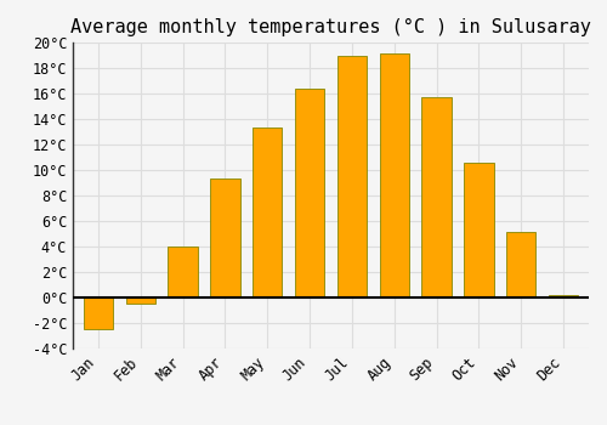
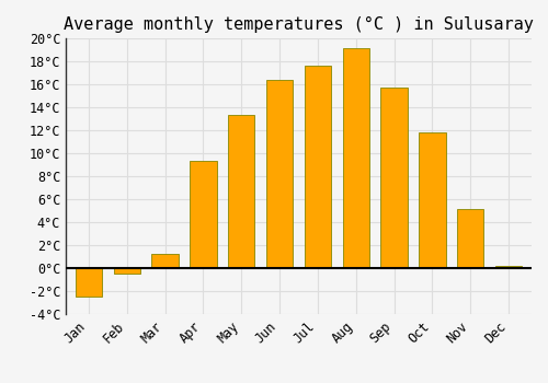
Mar: 4.0°C -> 1.2°C
Jul: 19.0°C -> 17.6°C
Oct: 10.6°C -> 11.8°C
